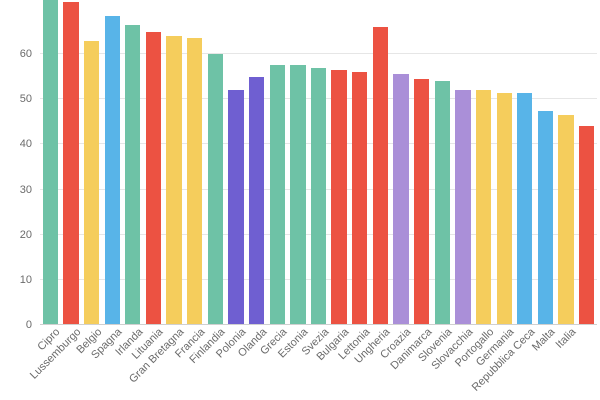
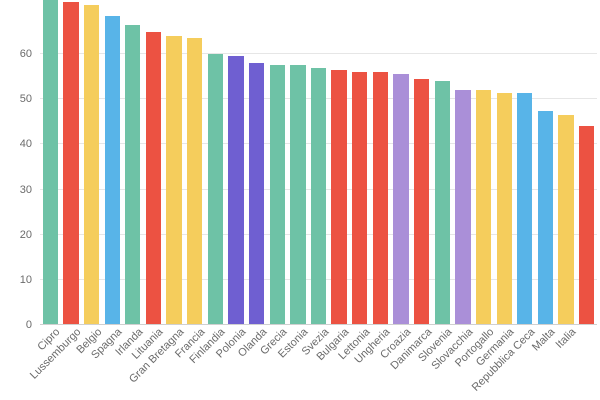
Belgio: 63 -> 71
Polonia: 52 -> 60
Olanda: 55 -> 58
Ungheria: 66 -> 56
